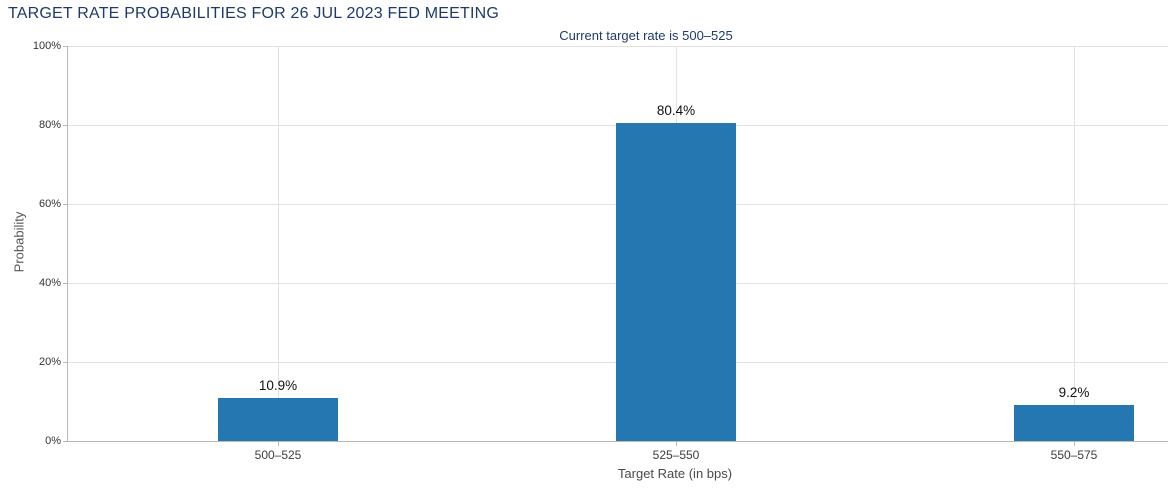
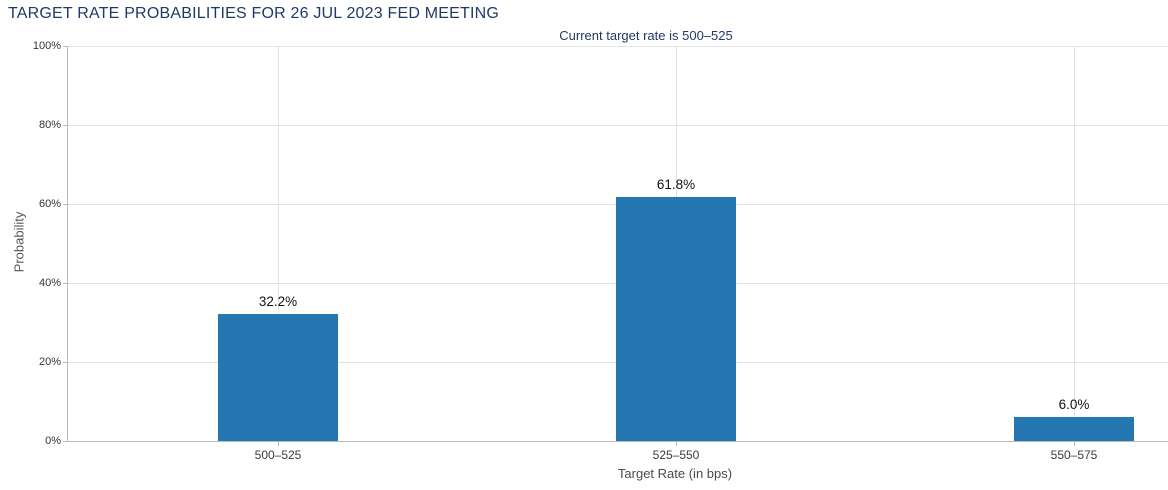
500–525: 10.9% -> 32.2%
525–550: 80.4% -> 61.8%
550–575: 9.2% -> 6.0%
